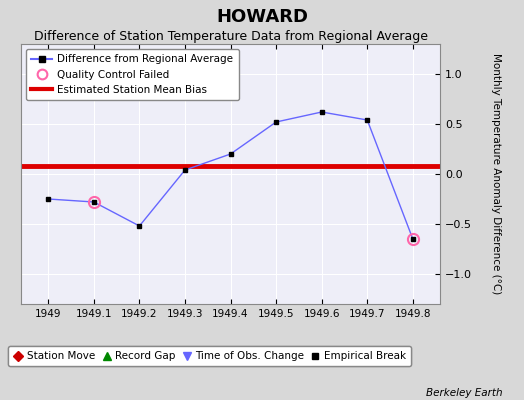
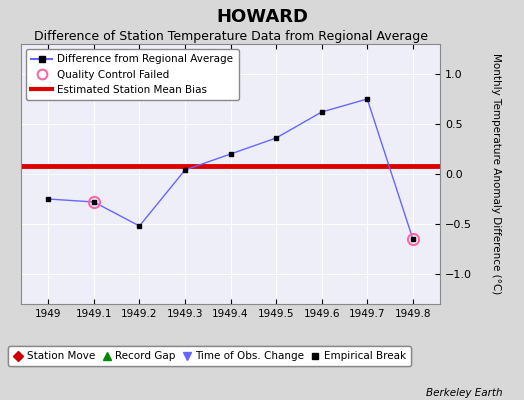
1949.5: 0.52 -> 0.36
1949.7: 0.54 -> 0.75
